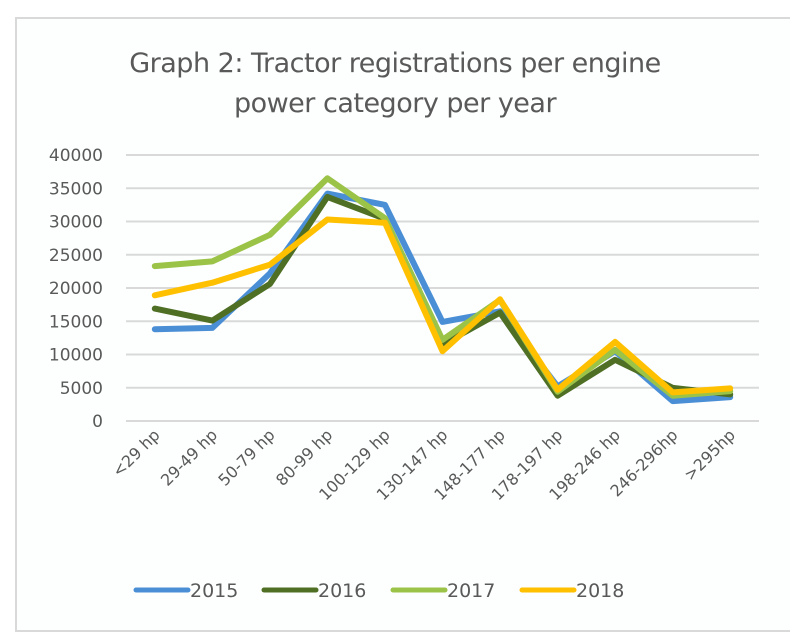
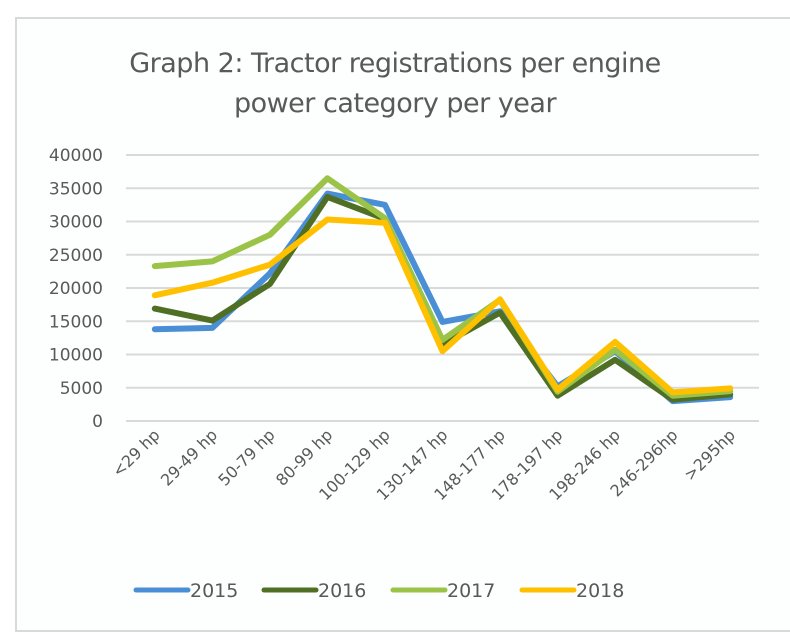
2016/246-296hp: 5000 -> 3000
